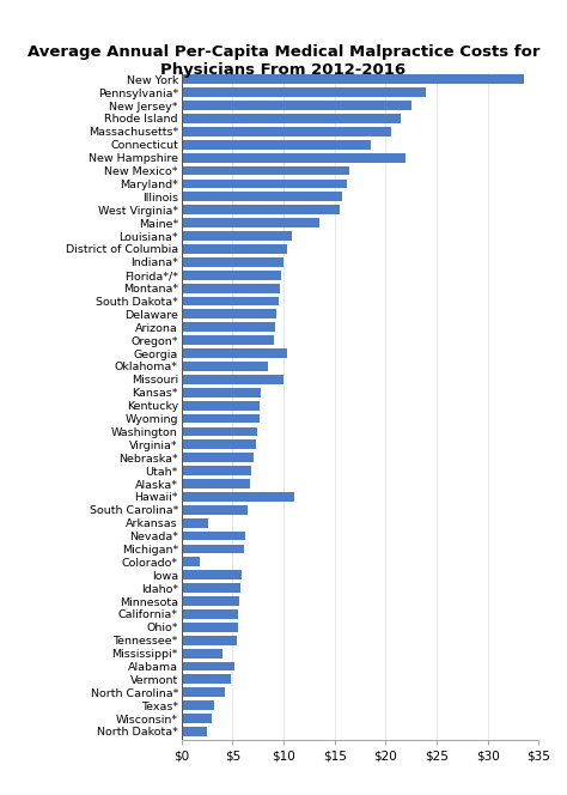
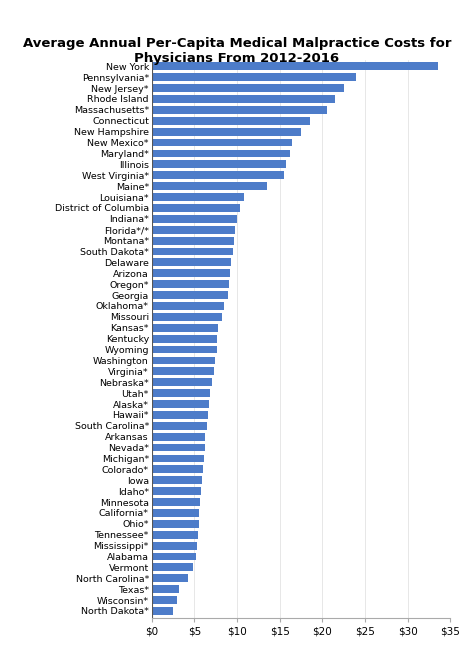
New Hampshire: $22.0 -> $17.5
Georgia: $10.4 -> $9.0
Missouri: $10.0 -> $8.3
Hawaii*: $11.0 -> $6.6
Arkansas: $2.6 -> $6.3
Colorado*: $1.8 -> $6.0
Mississippi*: $4.0 -> $5.3
